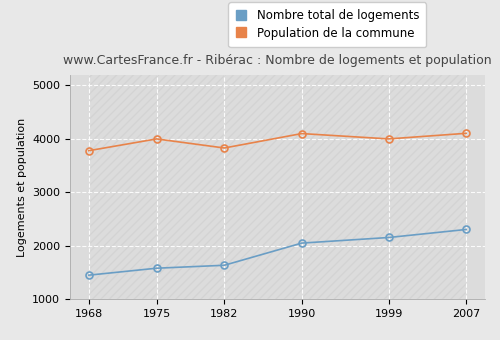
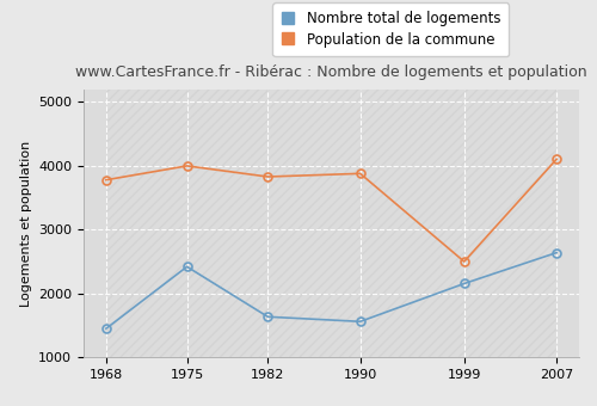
Nombre total de logements/1975: 1580 -> 2420
Nombre total de logements/1990: 2050 -> 1560
Population de la commune/1990: 4100 -> 3880
Population de la commune/1999: 4000 -> 2500
Nombre total de logements/2007: 2300 -> 2640
